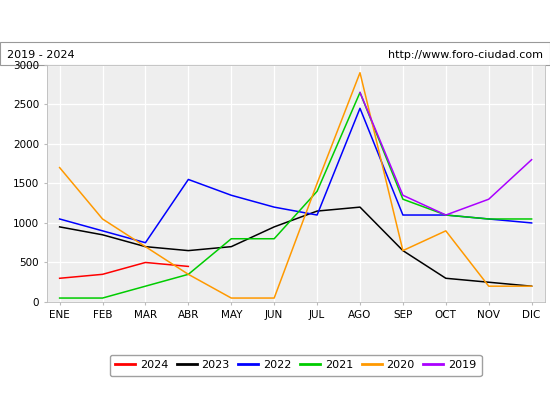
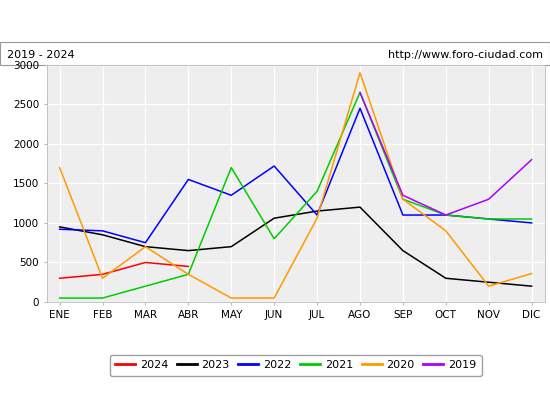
2022/ENE: 1050 -> 920
2020/FEB: 1050 -> 300
2021/MAY: 800 -> 1700
2023/JUN: 950 -> 1060
2022/JUN: 1200 -> 1720
2020/JUL: 1500 -> 1060
2020/SEP: 650 -> 1300
2020/DIC: 200 -> 360
